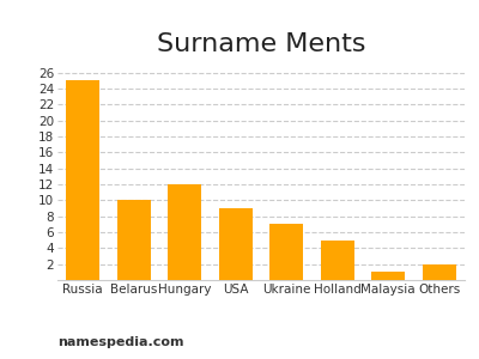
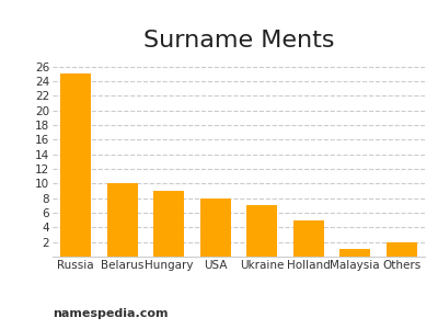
Hungary: 12 -> 9
USA: 9 -> 8
